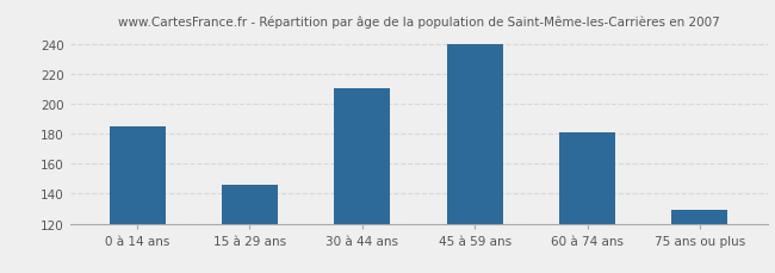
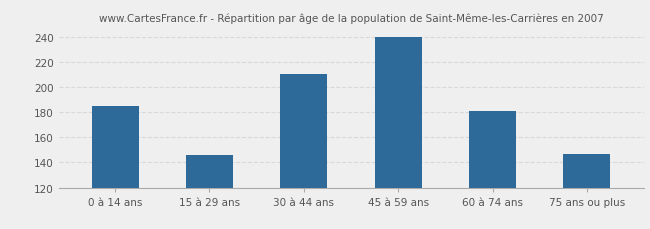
75 ans ou plus: 129 -> 147
